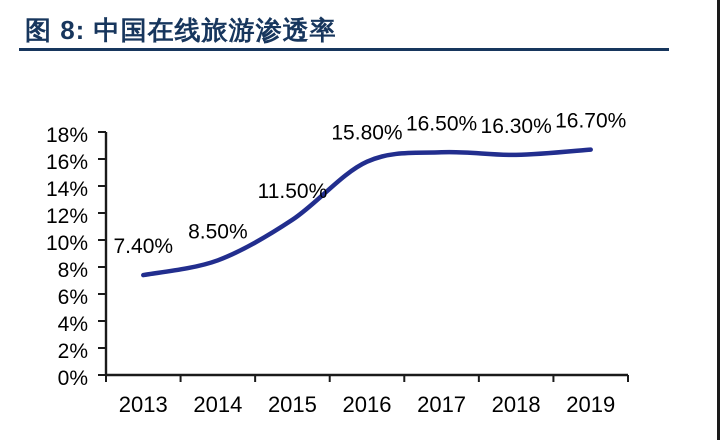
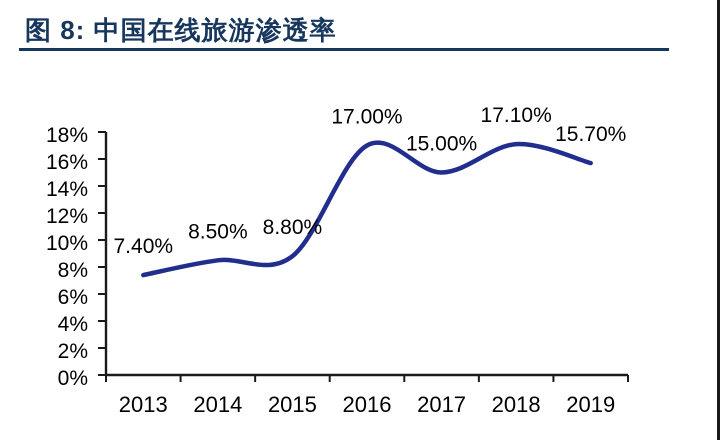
2015: 11.50% -> 8.80%
2016: 15.80% -> 17.00%
2017: 16.50% -> 15.00%
2018: 16.30% -> 17.10%
2019: 16.70% -> 15.70%
